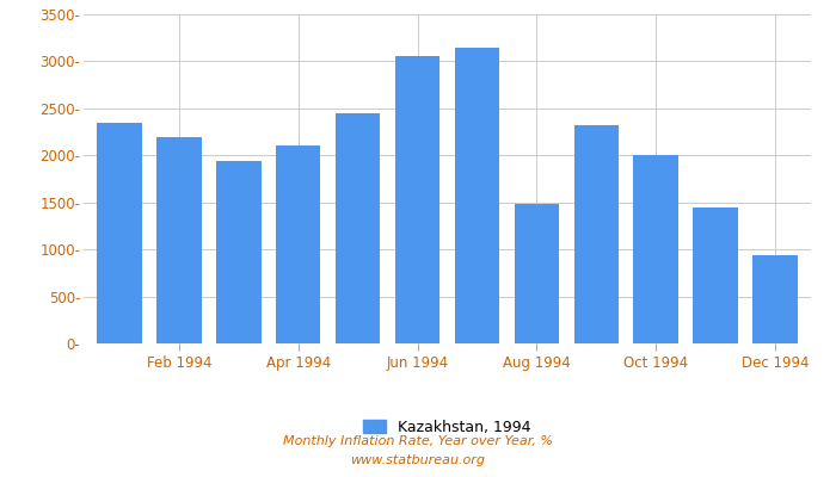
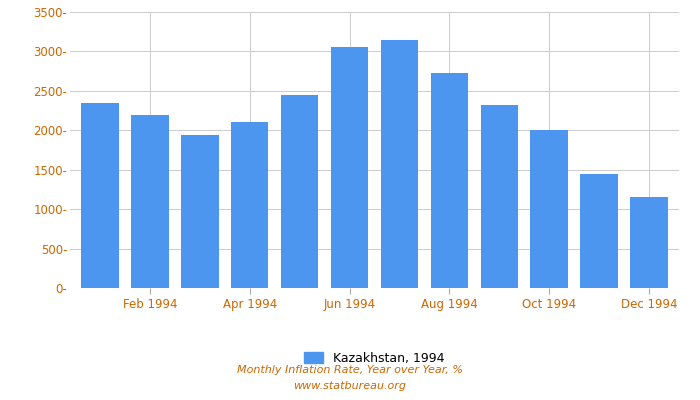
Aug 1994: 1480- -> 2730-
Dec 1994: 940- -> 1160-
